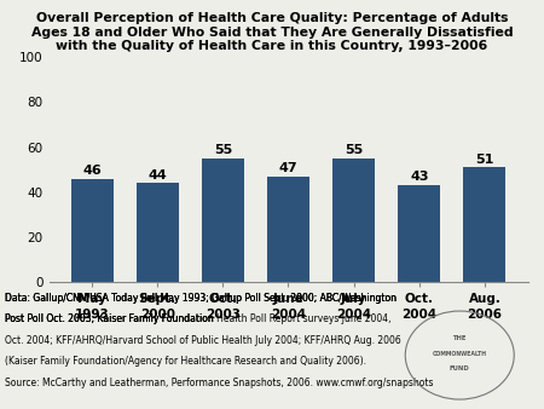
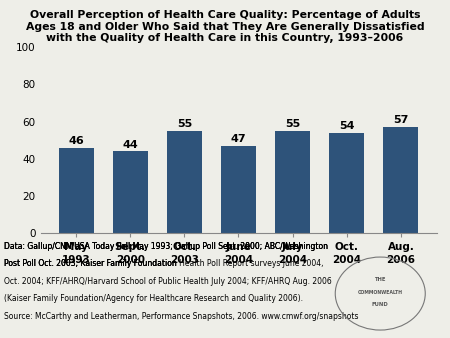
Oct. 2004: 43 -> 54
Aug. 2006: 51 -> 57
